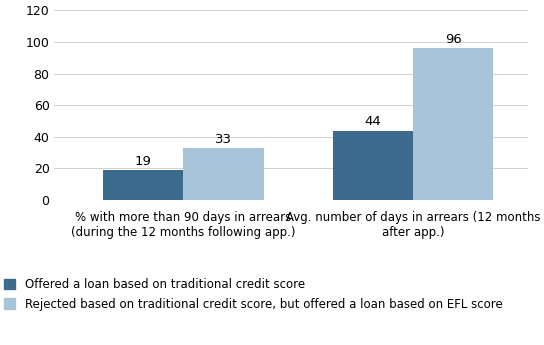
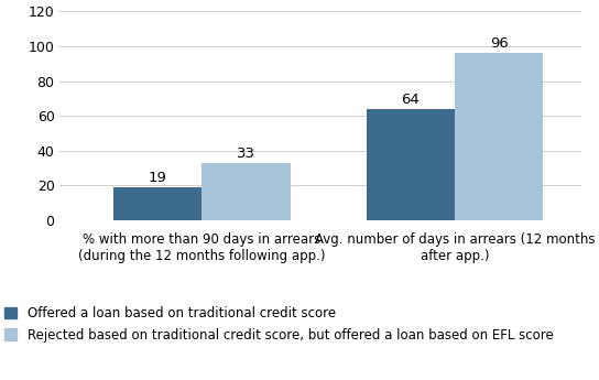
Offered a loan based on traditional credit score/Avg. number of days in arrears (12 months after app.): 44 -> 64
